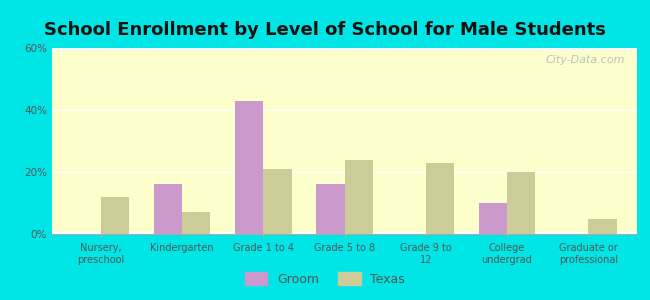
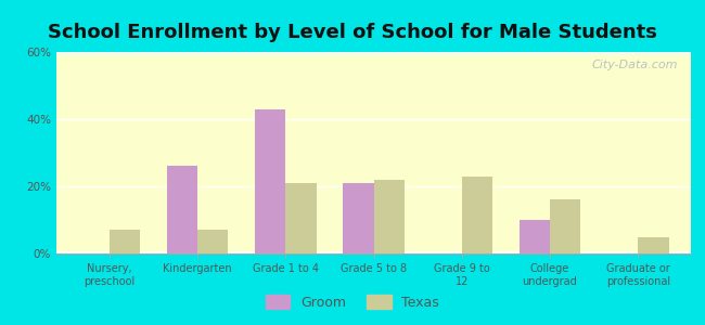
Texas/Nursery, preschool: 12% -> 7%
Groom/Kindergarten: 16% -> 26%
Groom/Grade 5 to 8: 16% -> 21%
Texas/Grade 5 to 8: 24% -> 22%
Texas/College undergrad: 20% -> 16%
